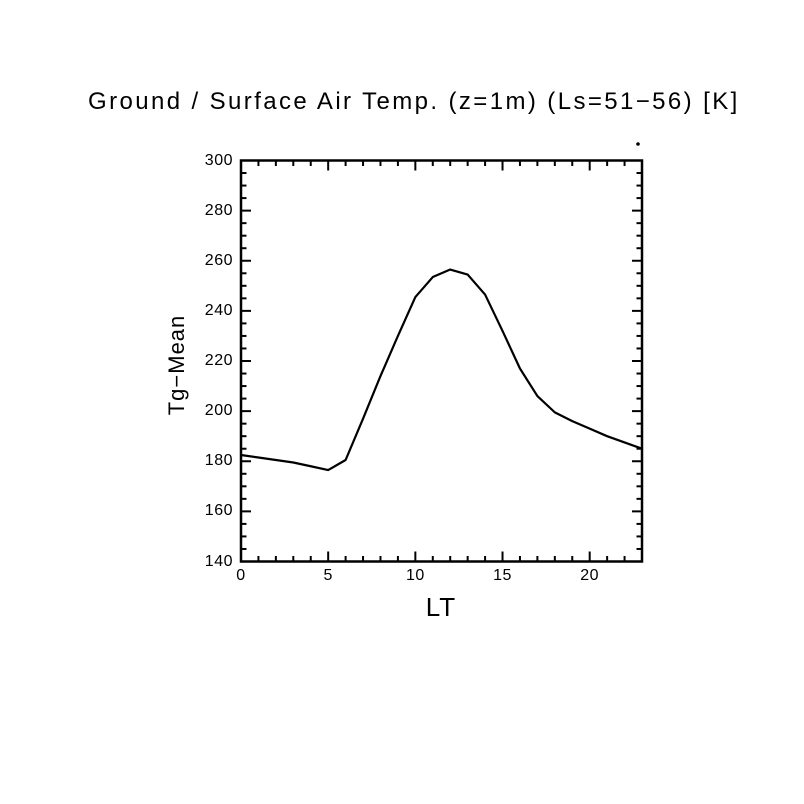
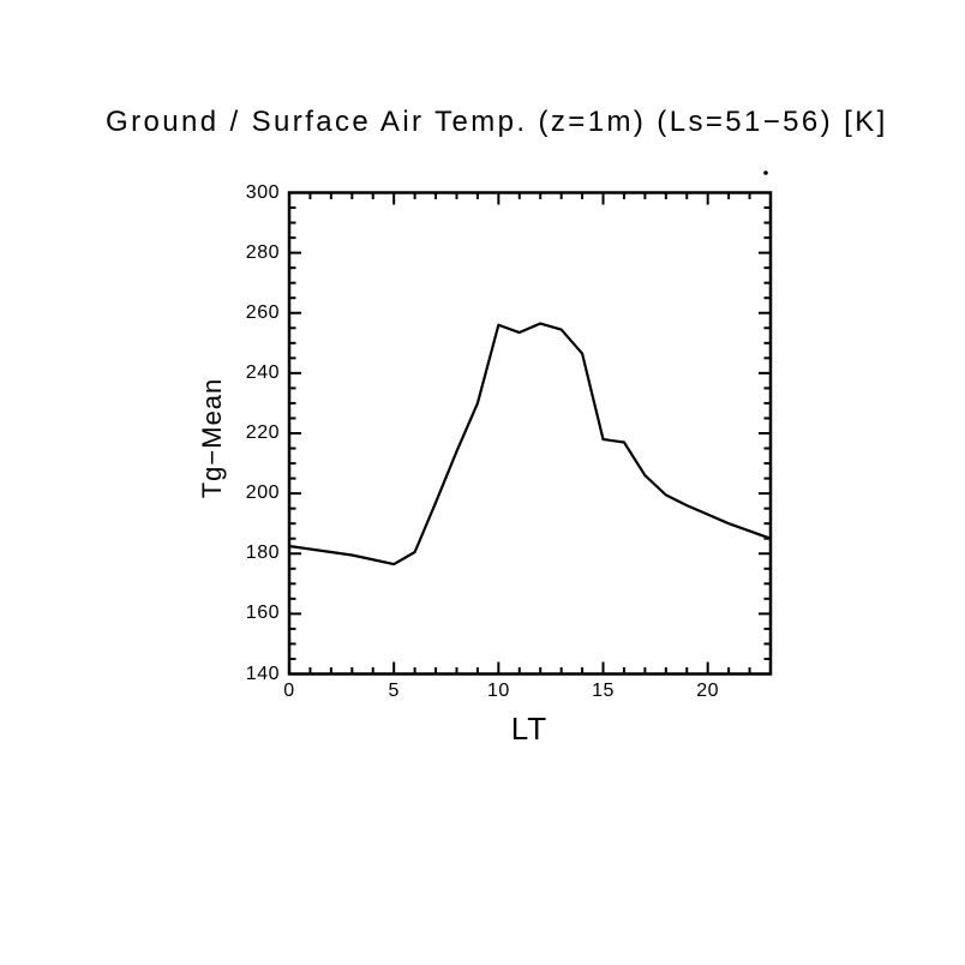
10: 246 -> 256
15: 232 -> 218
